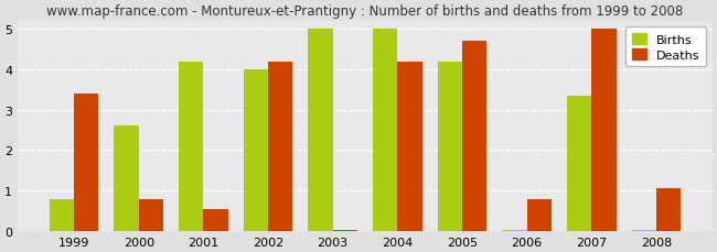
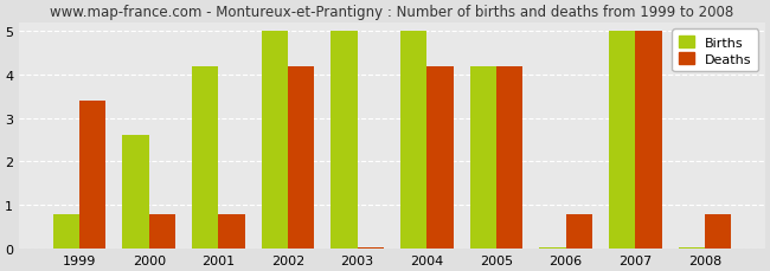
Deaths/2001: 0.55 -> 0.80
Births/2002: 4.00 -> 5.00
Deaths/2005: 4.70 -> 4.20
Births/2007: 3.35 -> 5.00
Deaths/2008: 1.05 -> 0.80
